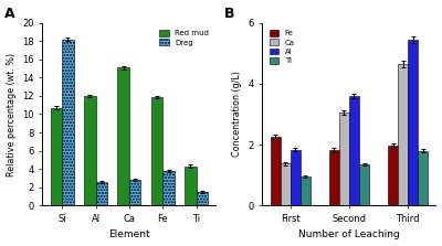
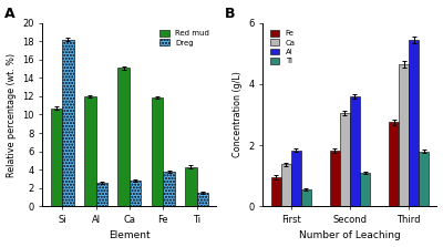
Fe/First: 2.25 -> 0.95
Ti/First: 0.95 -> 0.55
Ti/Second: 1.35 -> 1.10
Fe/Third: 1.95 -> 2.75
